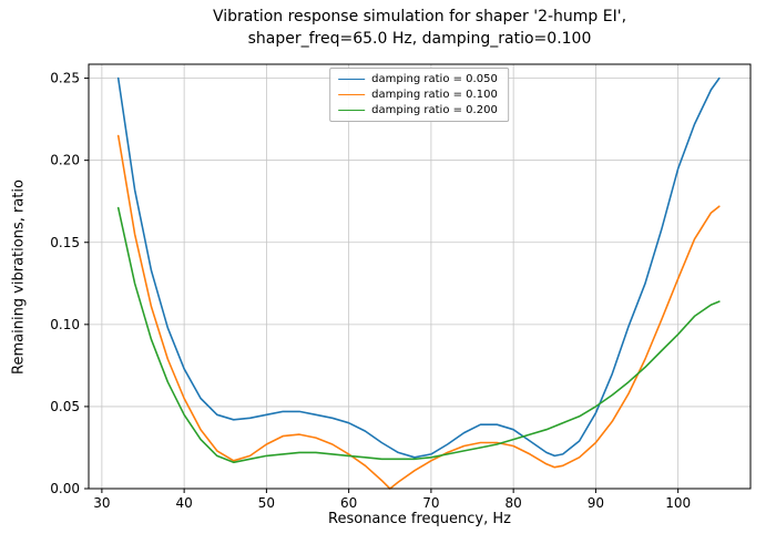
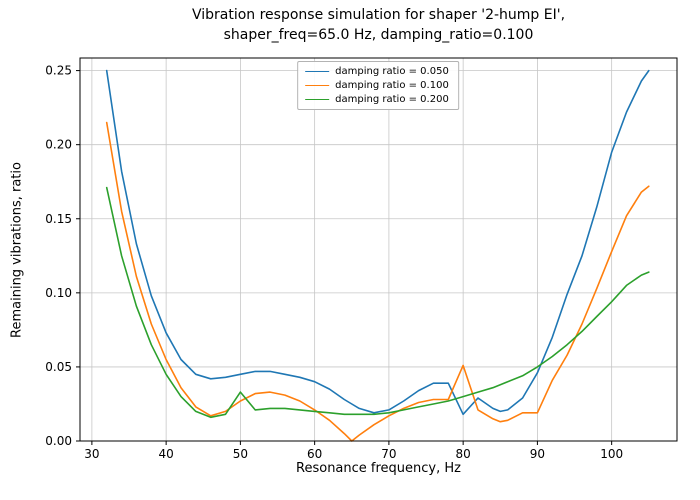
damping ratio = 0.200/50: 0.020 -> 0.033
damping ratio = 0.050/80: 0.036 -> 0.018
damping ratio = 0.100/80: 0.026 -> 0.051
damping ratio = 0.100/90: 0.028 -> 0.019
